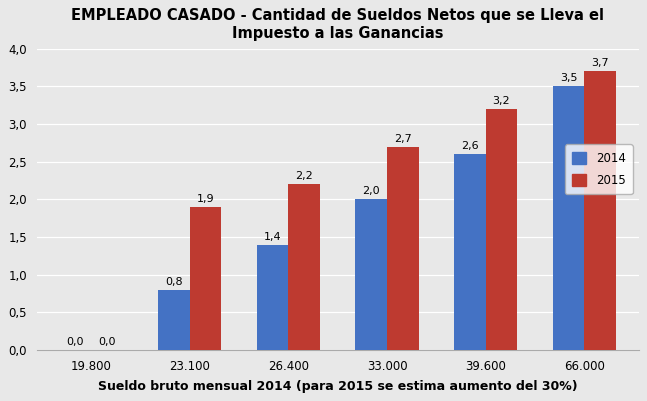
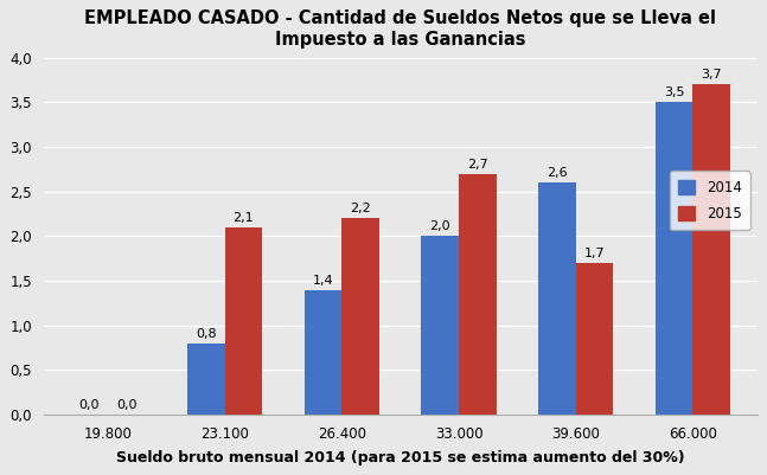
2015/23.100: 1,9 -> 2,1
2015/39.600: 3,2 -> 1,7
